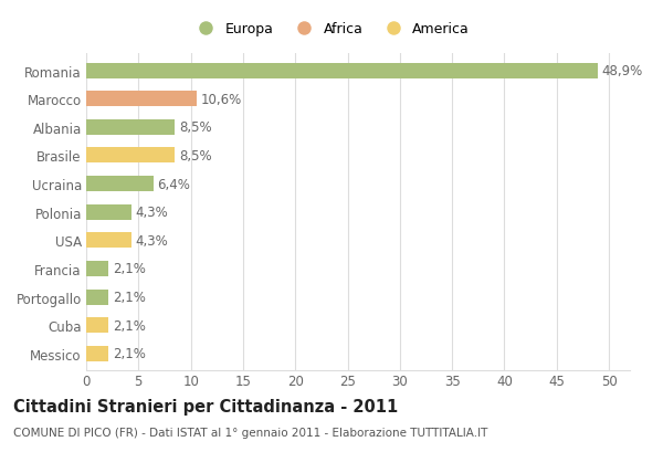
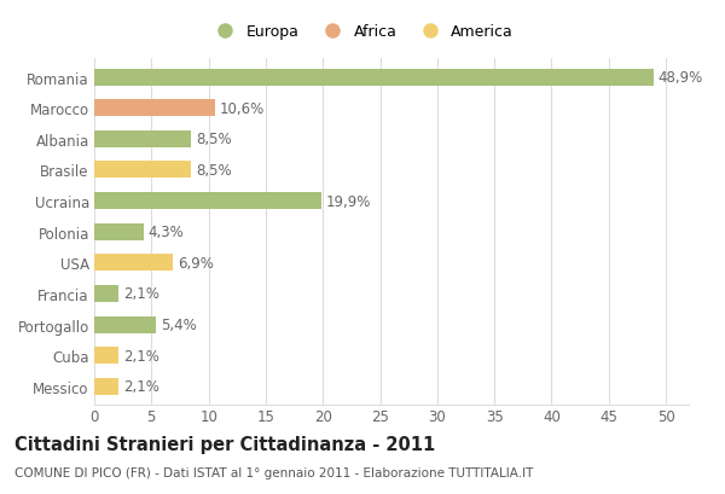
Ucraina: 6,4% -> 19,9%
USA: 4,3% -> 6,9%
Portogallo: 2,1% -> 5,4%
